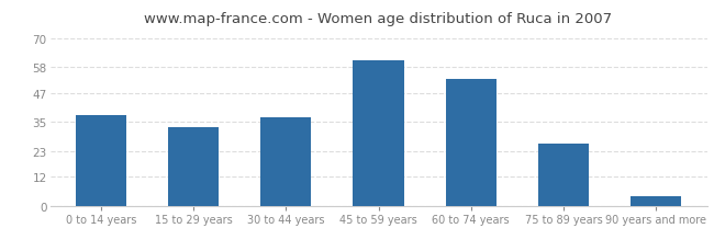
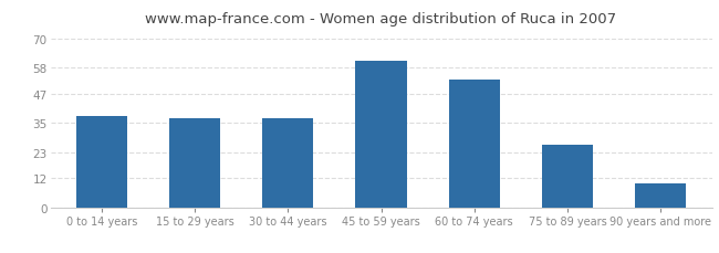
15 to 29 years: 33 -> 37
90 years and more: 4 -> 10
